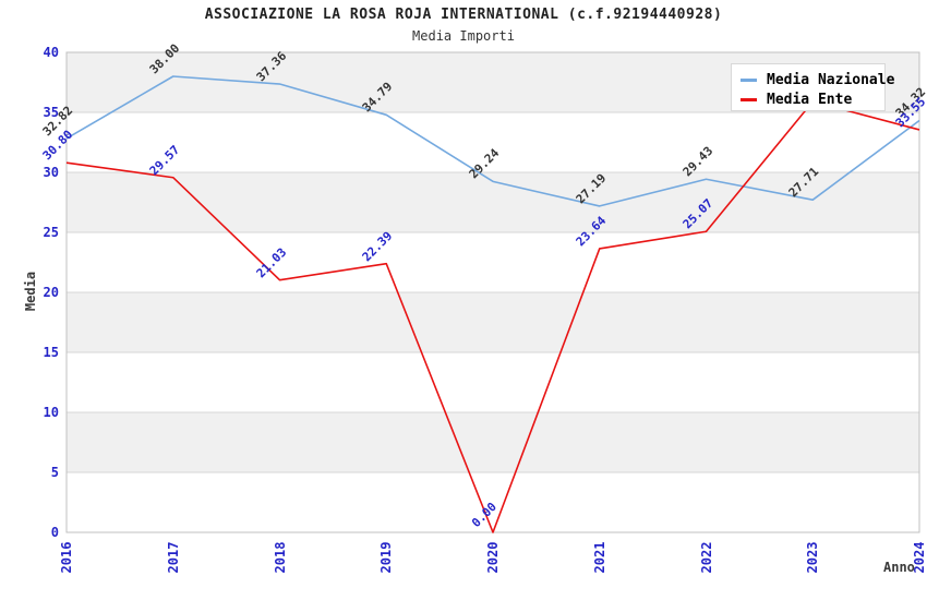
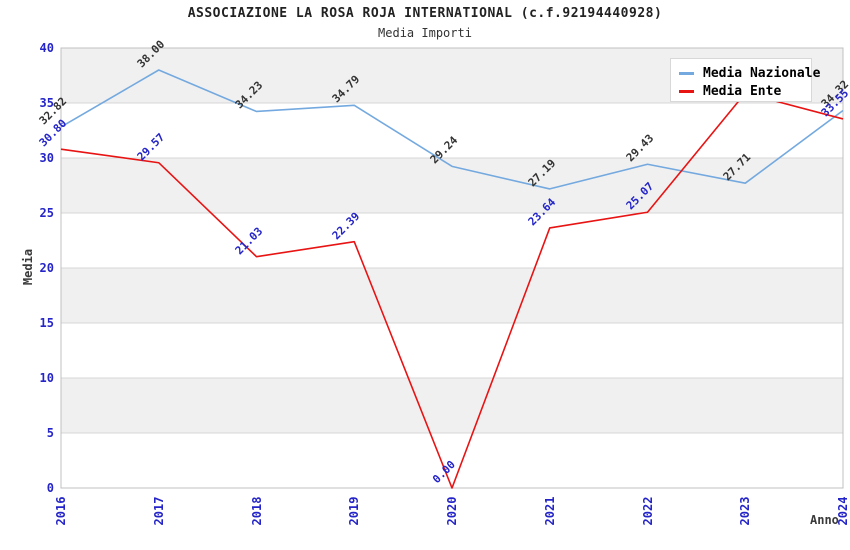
Media Nazionale/2018: 37.36 -> 34.23
